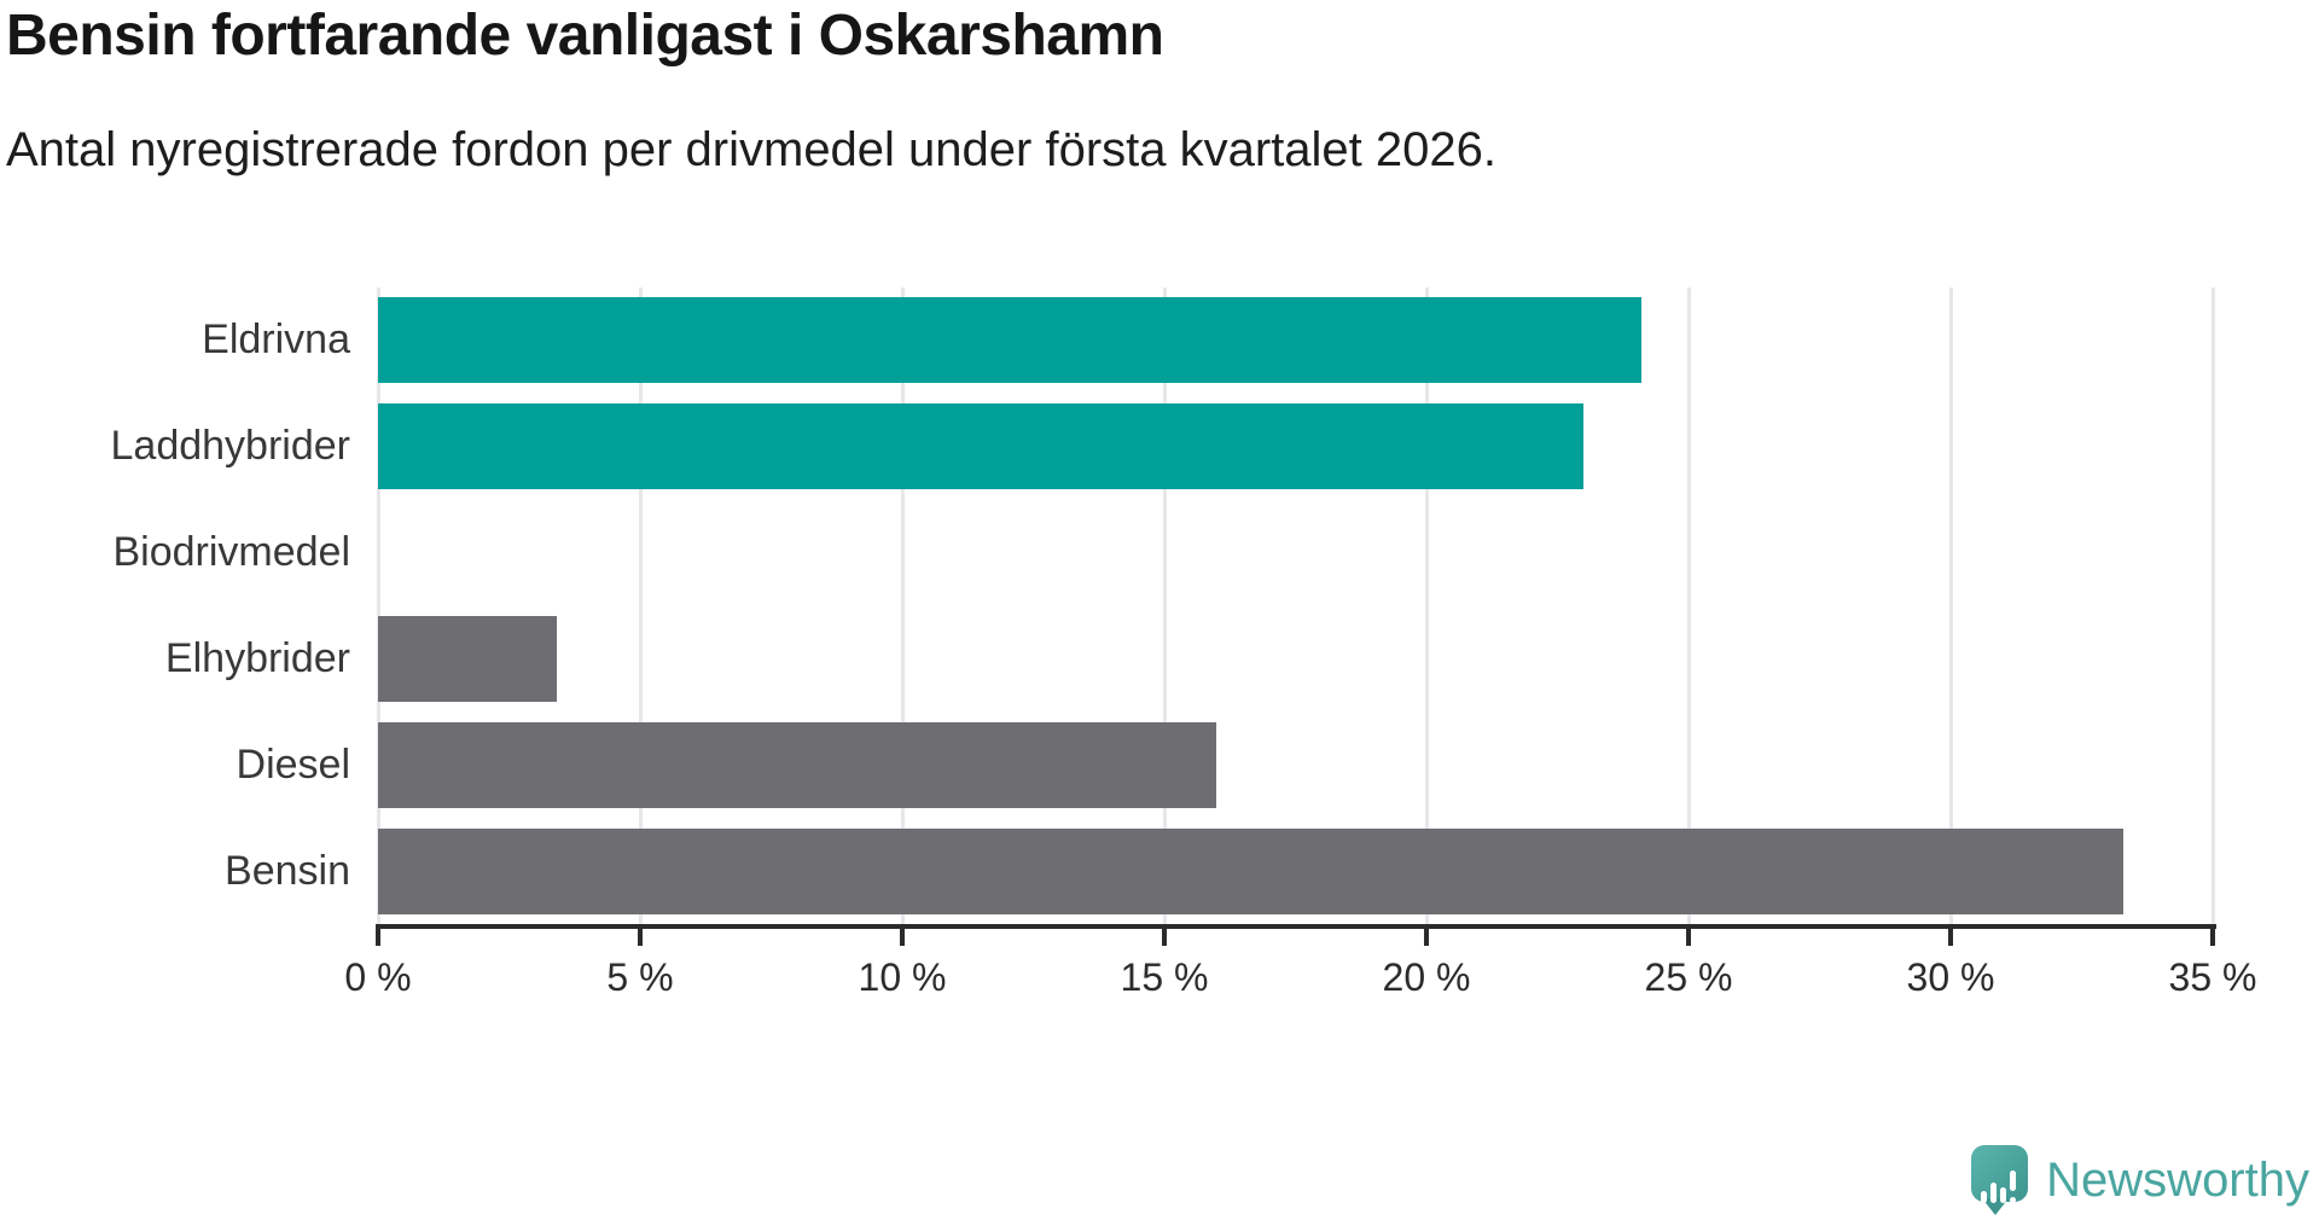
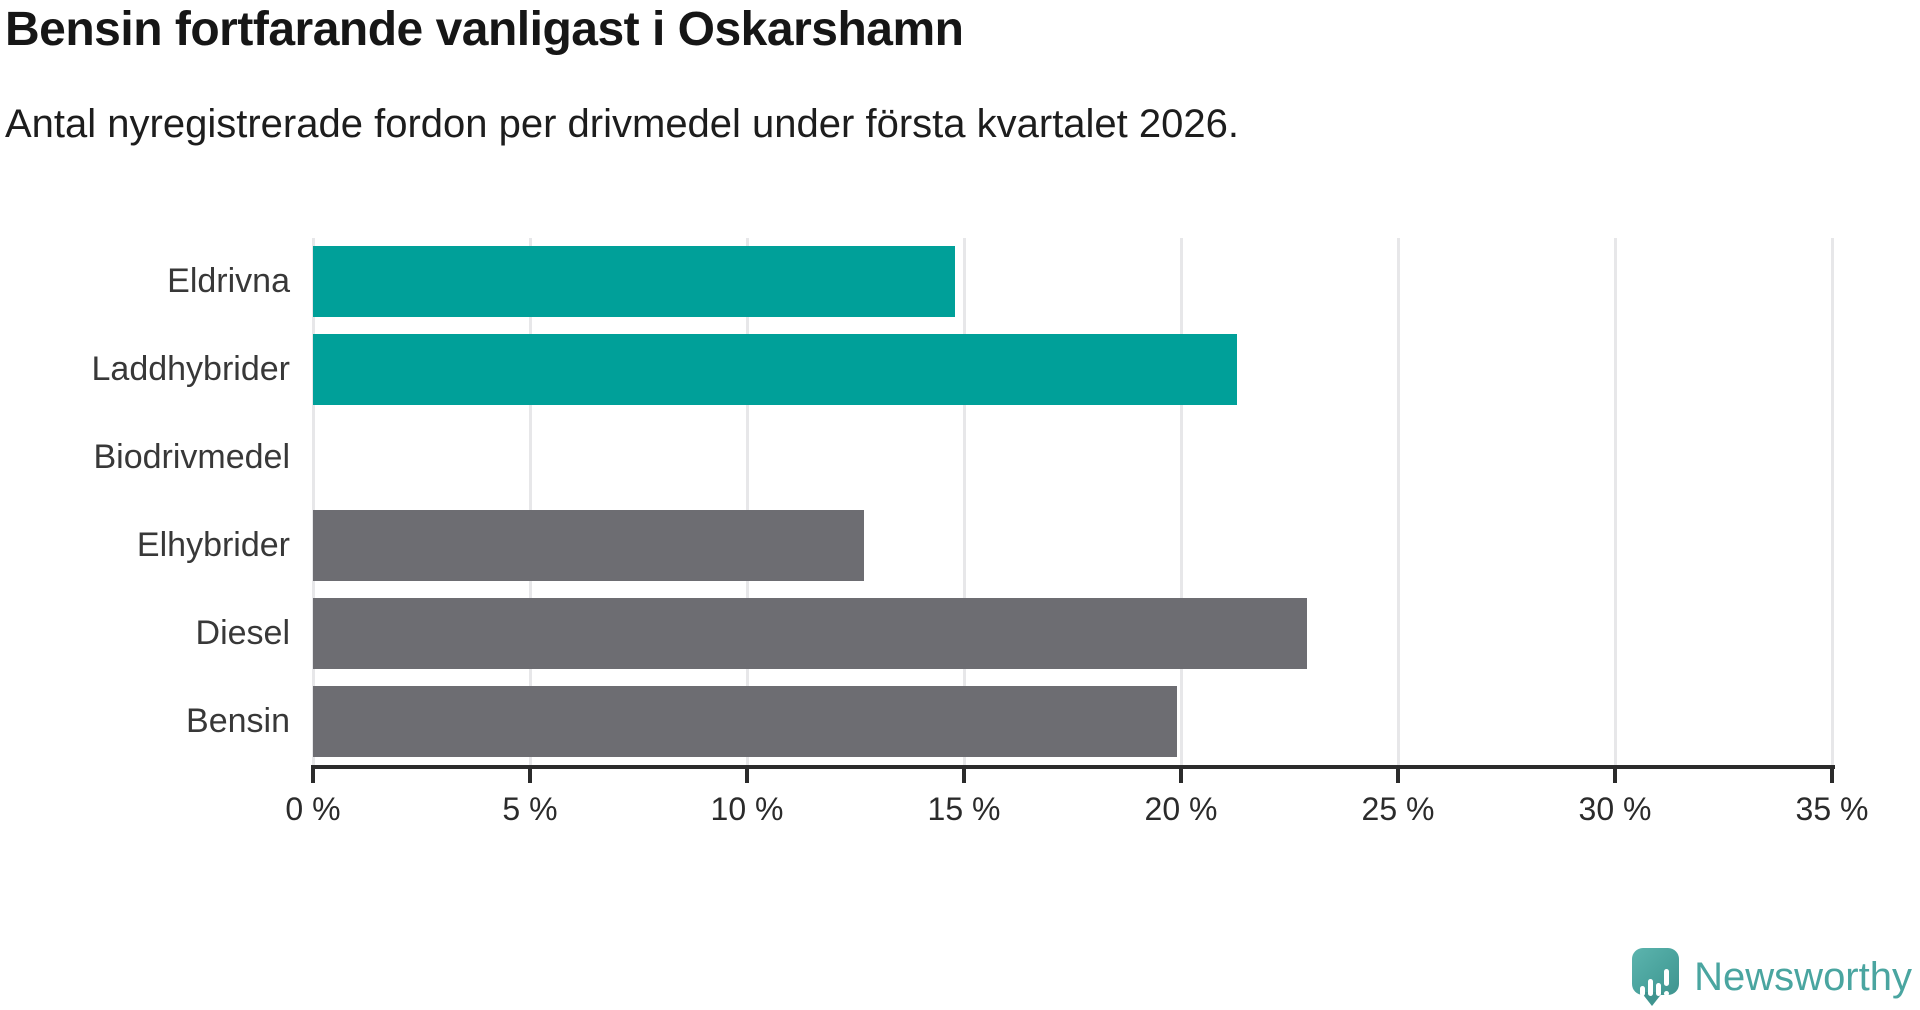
Eldrivna: 24.1% -> 14.8%
Laddhybrider: 23.0% -> 21.3%
Elhybrider: 3.4% -> 12.7%
Diesel: 16.0% -> 22.9%
Bensin: 33.3% -> 19.9%
